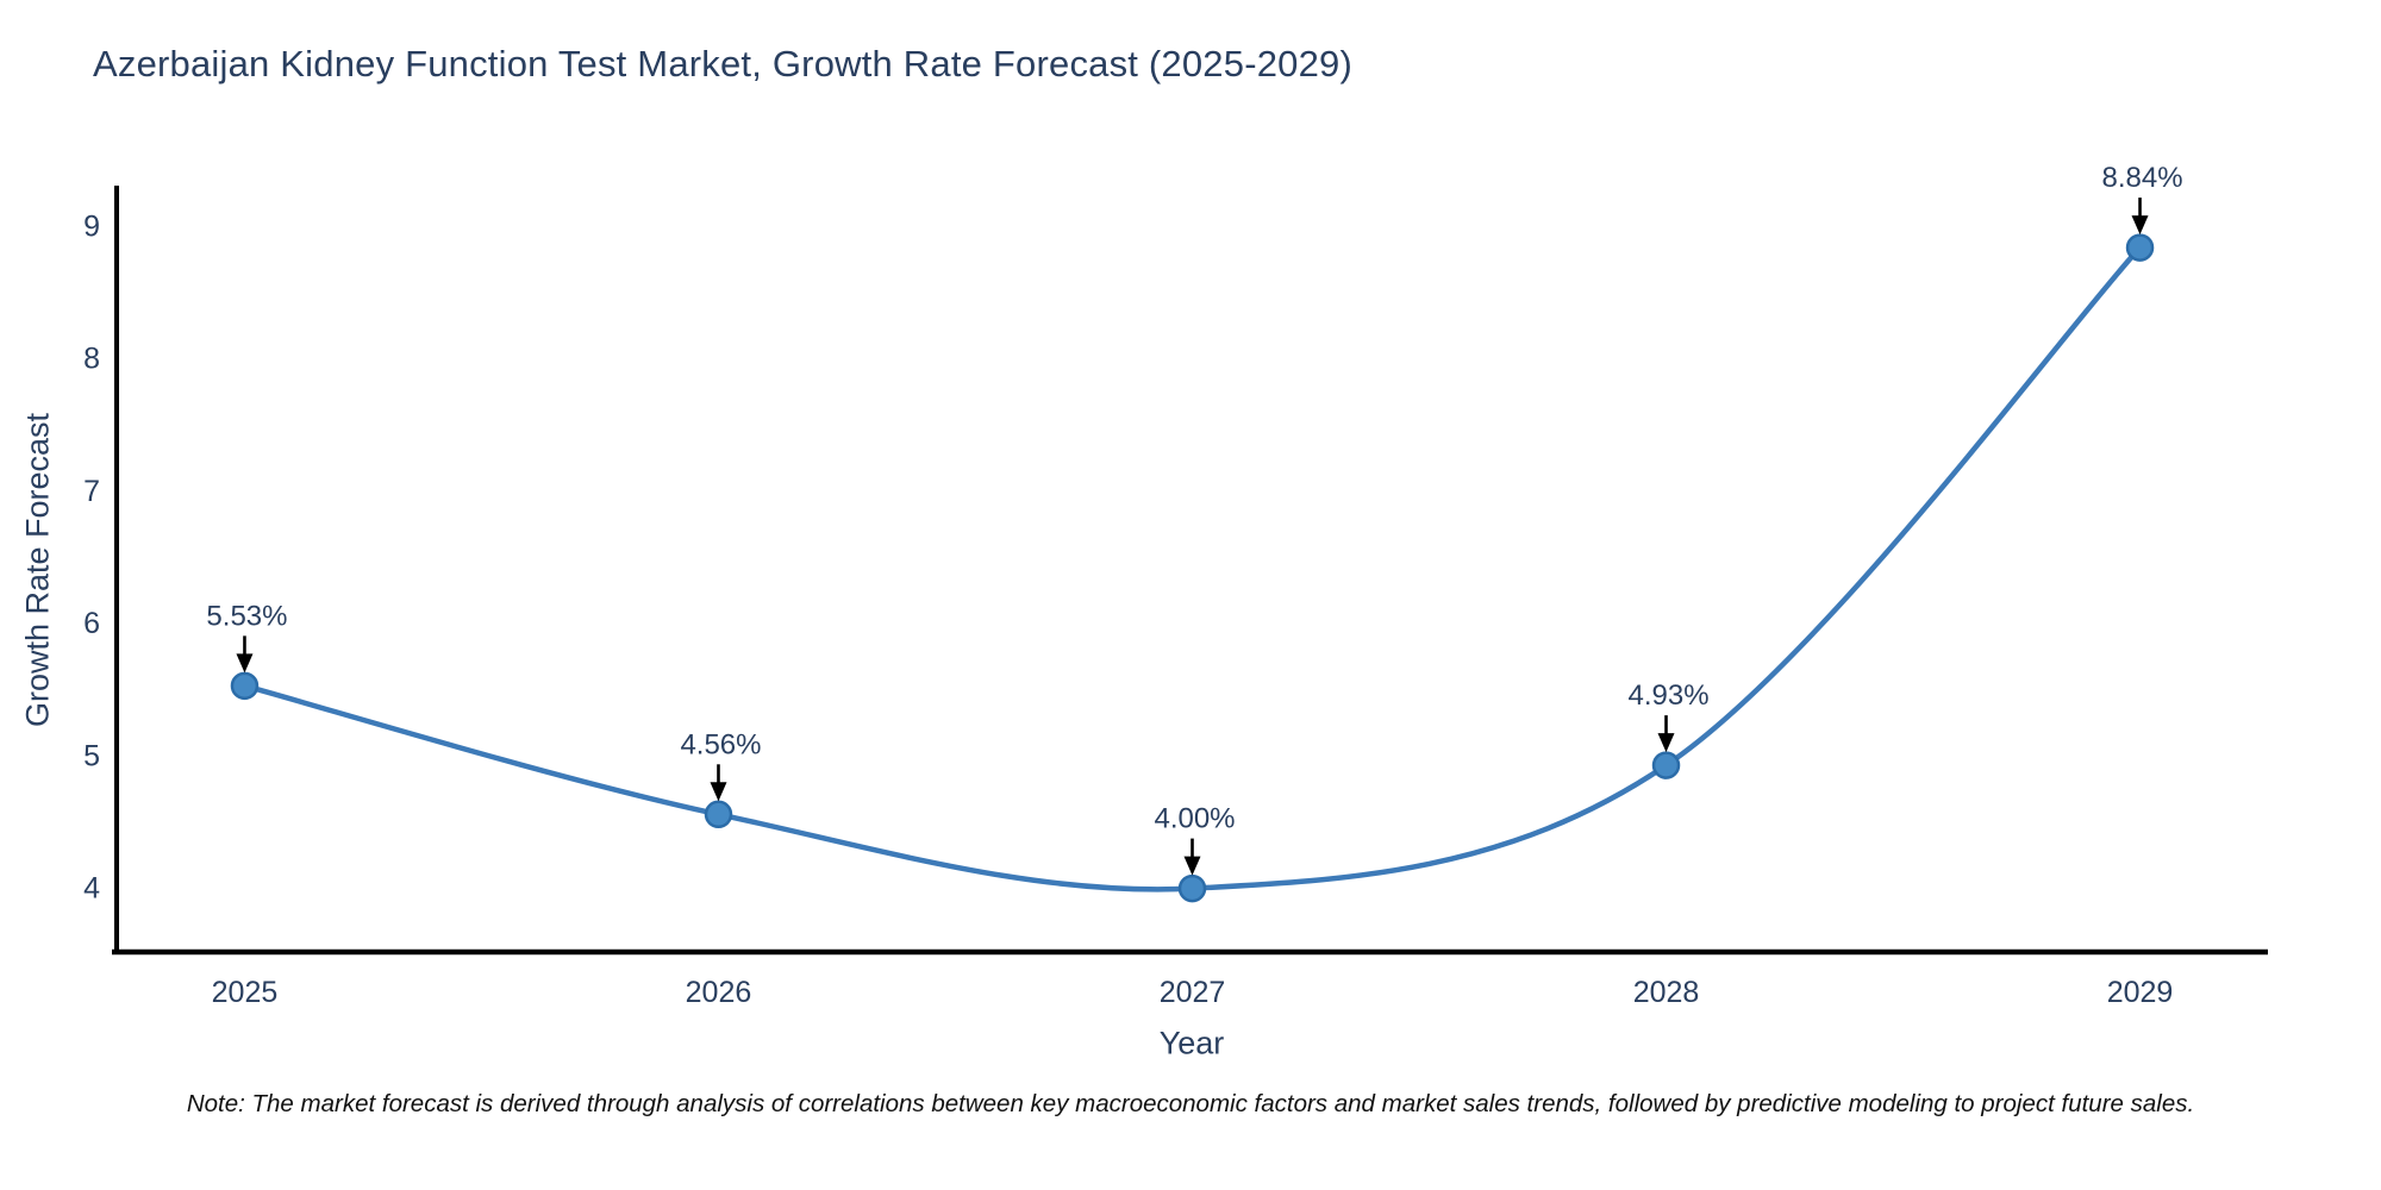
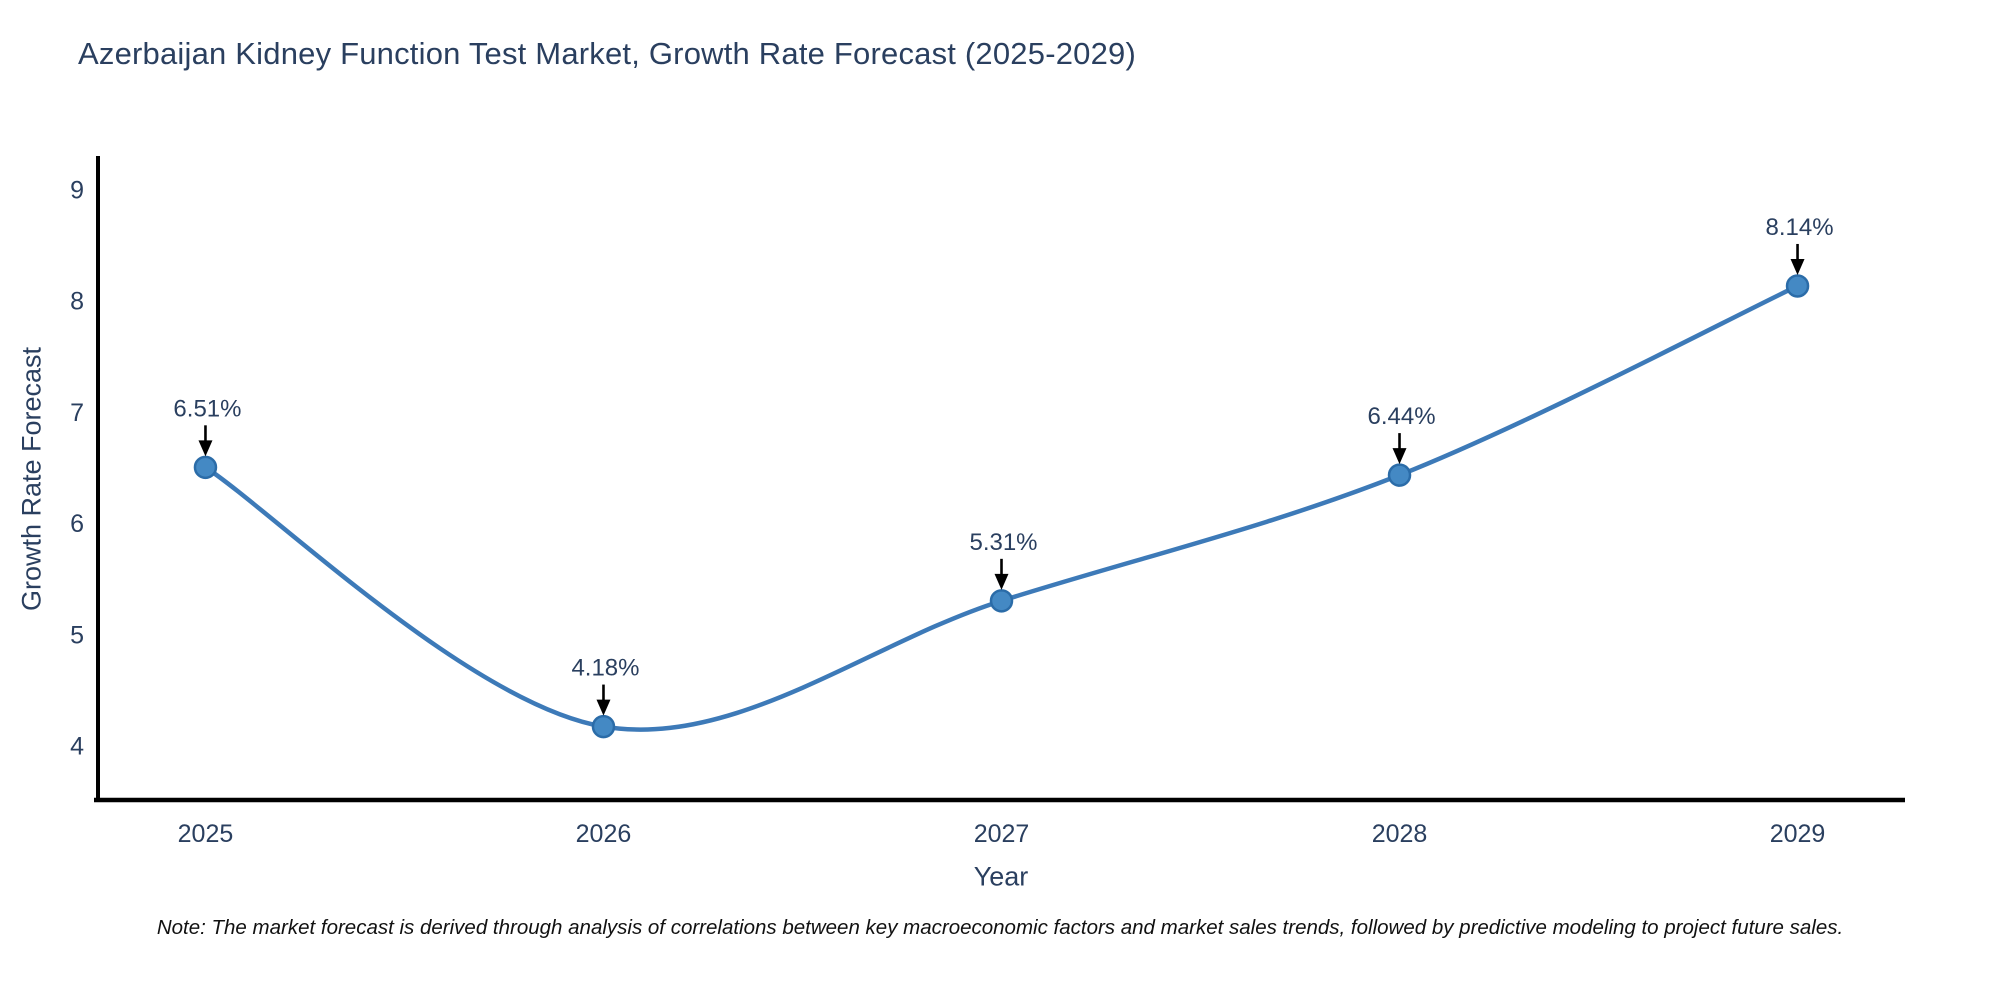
2025: 5.53% -> 6.51%
2026: 4.56% -> 4.18%
2027: 4.00% -> 5.31%
2028: 4.93% -> 6.44%
2029: 8.84% -> 8.14%
